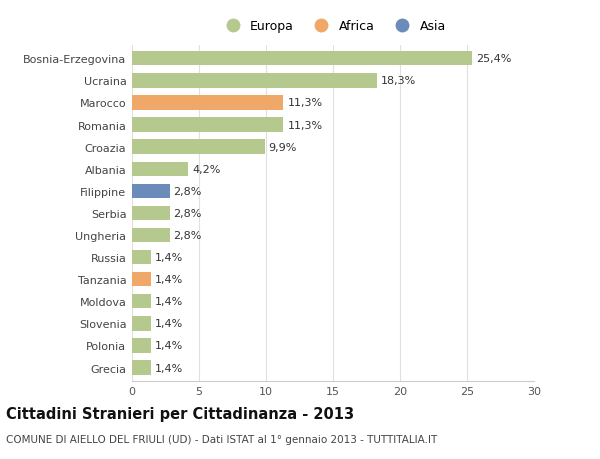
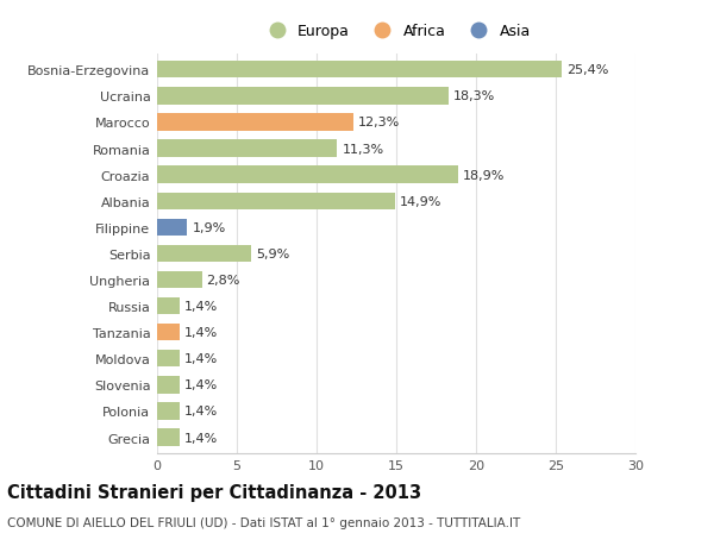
Marocco: 11,3% -> 12,3%
Croazia: 9,9% -> 18,9%
Albania: 4,2% -> 14,9%
Filippine: 2,8% -> 1,9%
Serbia: 2,8% -> 5,9%
